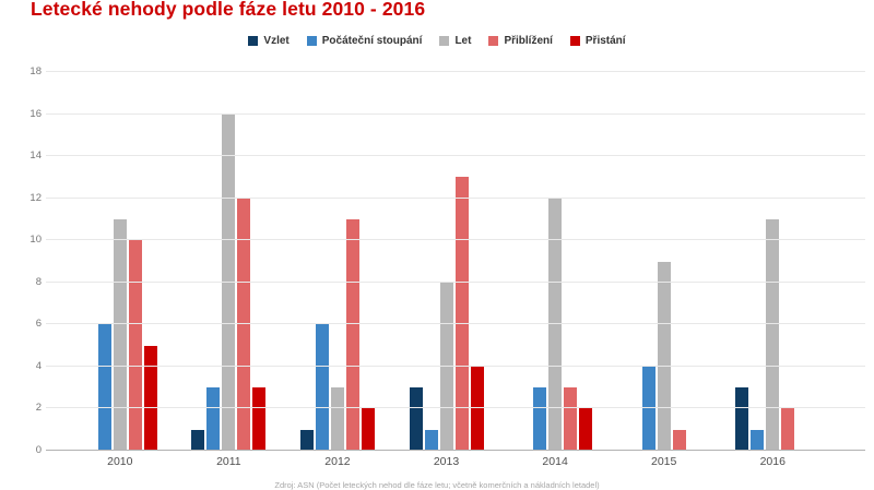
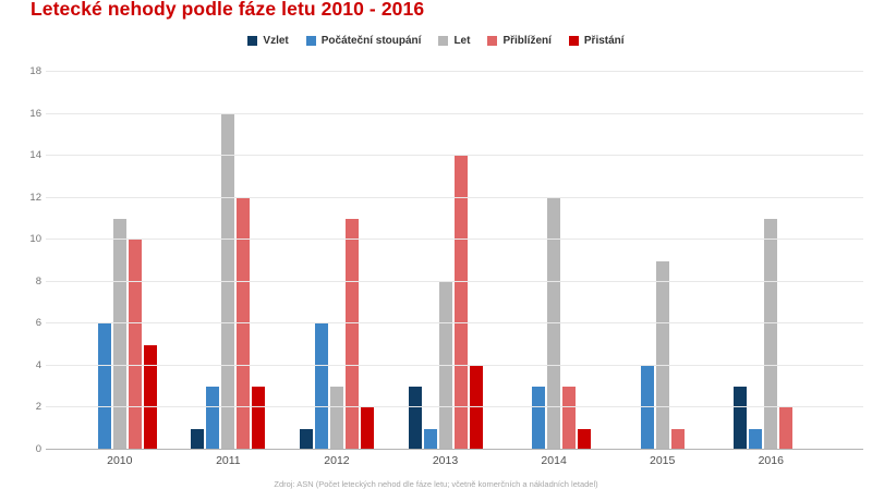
Přiblížení/2013: 13 -> 14
Přistání/2014: 2 -> 1
